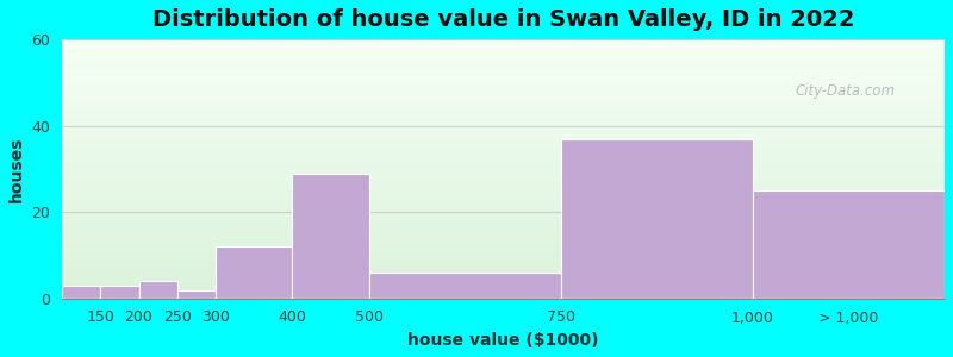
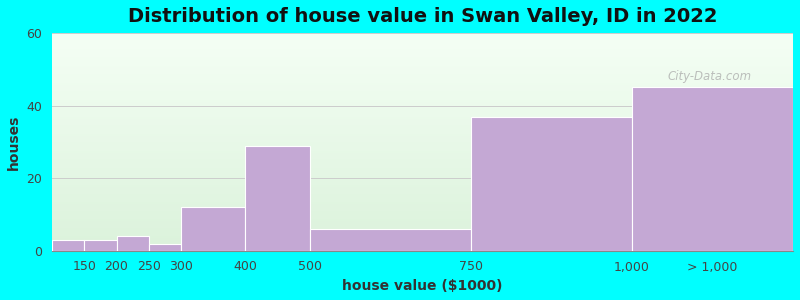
> 1,000: 25 -> 45
